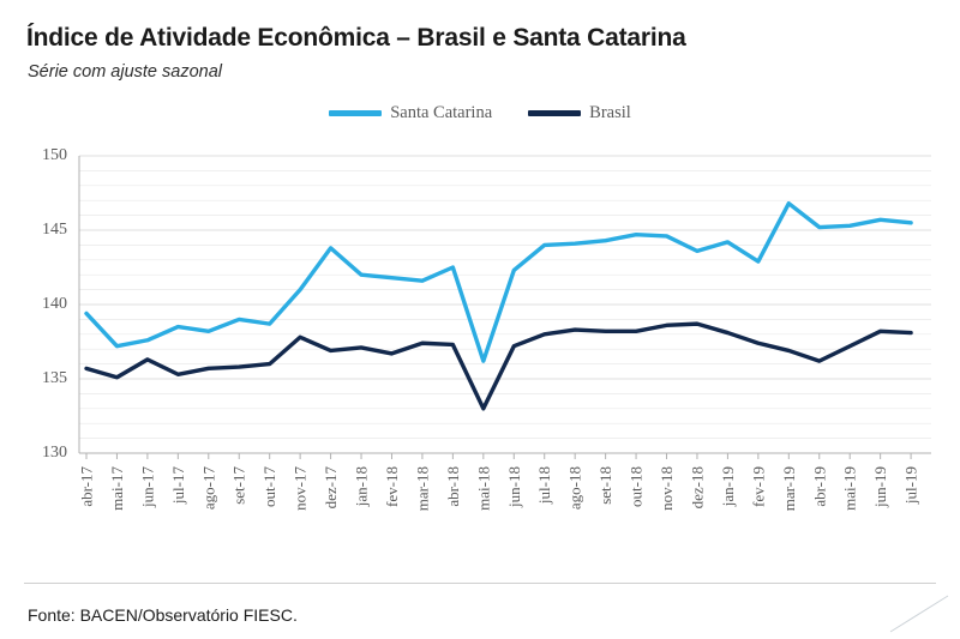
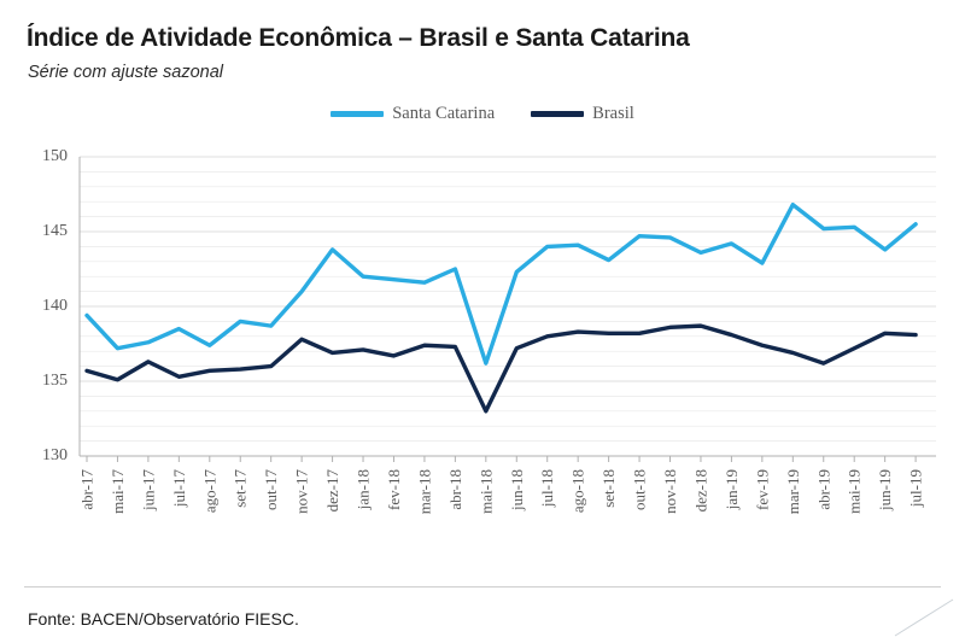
Santa Catarina/ago-17: 138.2 -> 137.4
Santa Catarina/set-18: 144.3 -> 143.1
Santa Catarina/jun-19: 145.7 -> 143.8
